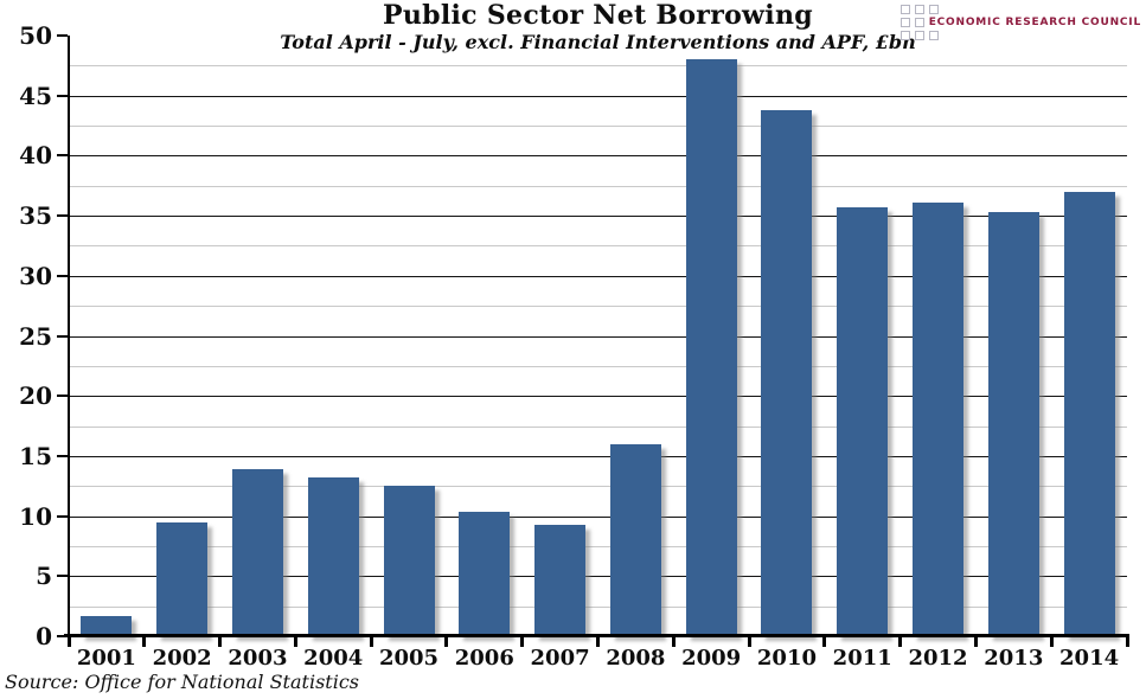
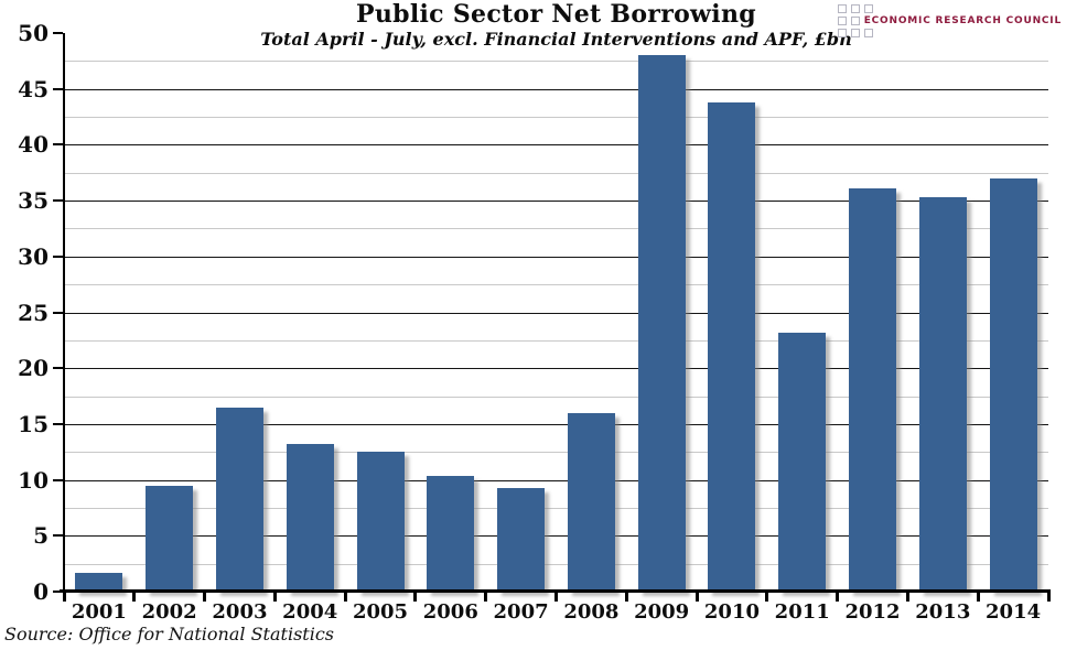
2003: 13.9 -> 16.5
2011: 35.7 -> 23.2
